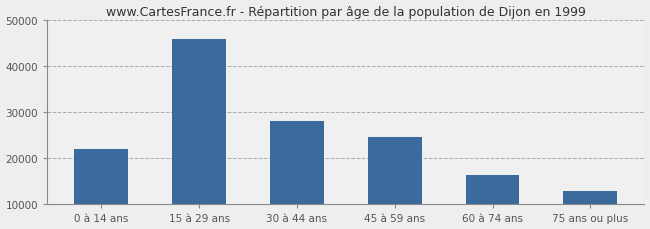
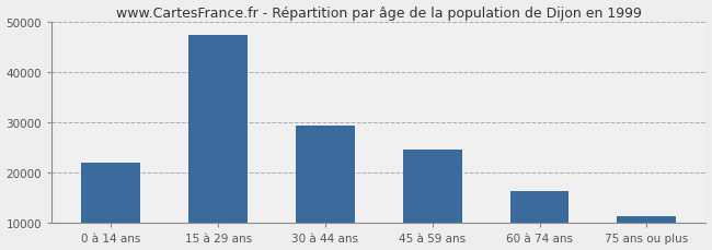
15 à 29 ans: 46000 -> 47500
30 à 44 ans: 28000 -> 29500
75 ans ou plus: 13000 -> 11500
